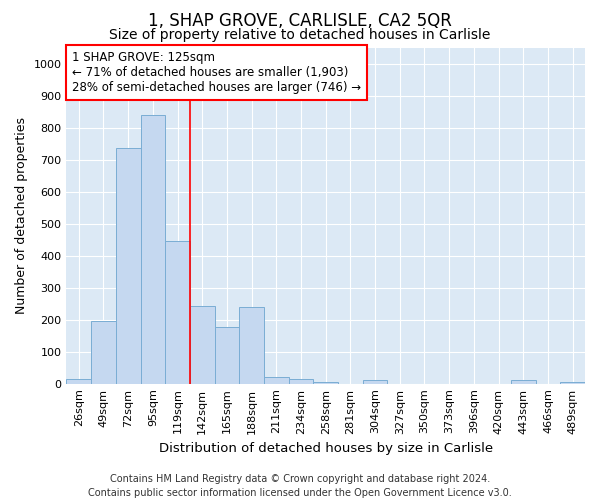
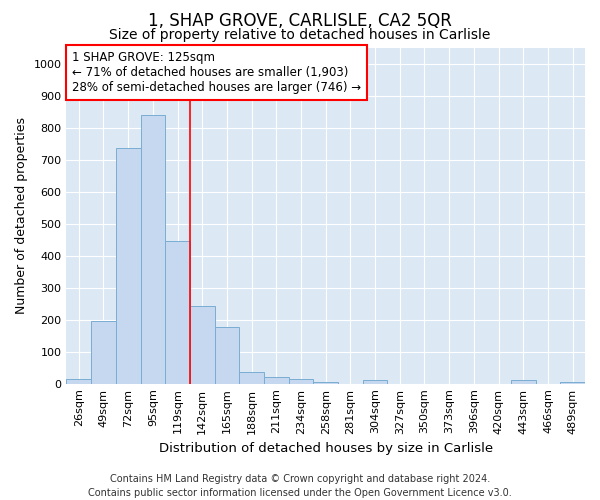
188sqm: 240 -> 35
